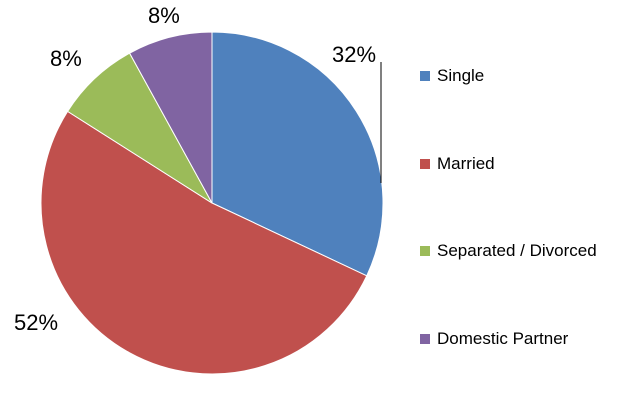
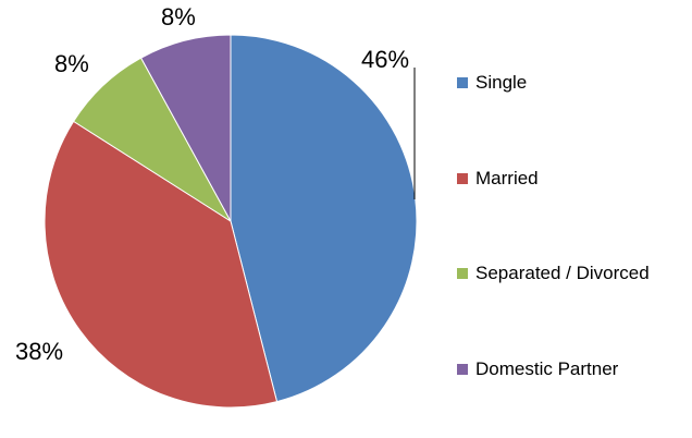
Single: 32% -> 46%
Married: 52% -> 38%
